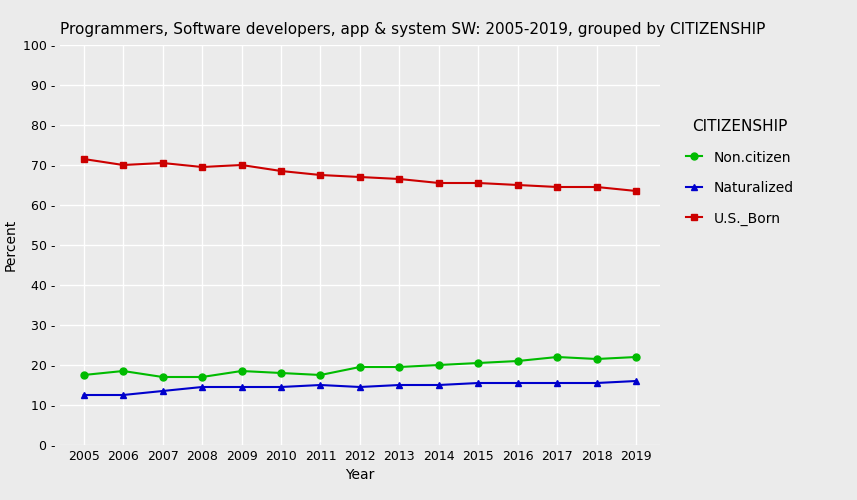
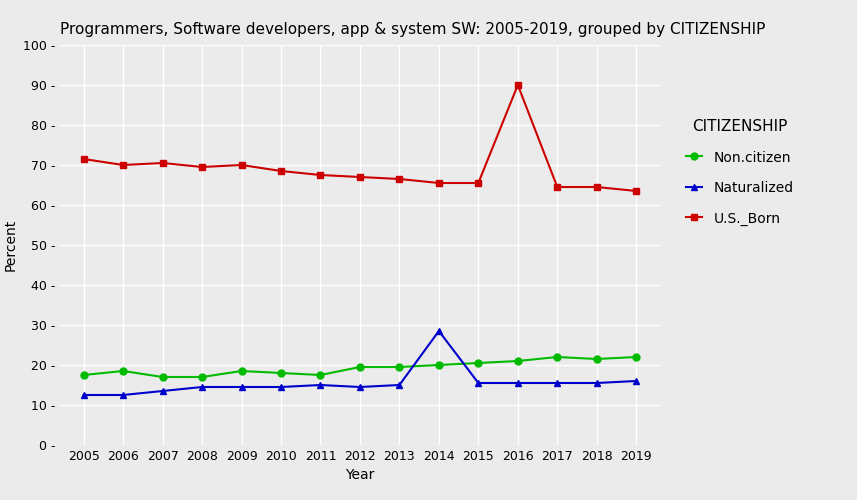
Naturalized/2014: 15.0 - -> 28.5 -
U.S._Born/2016: 65.0 - -> 90.0 -
